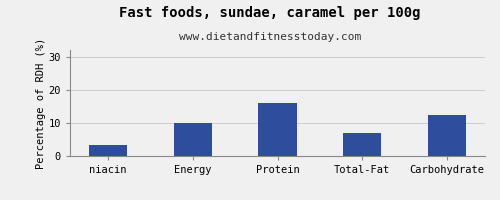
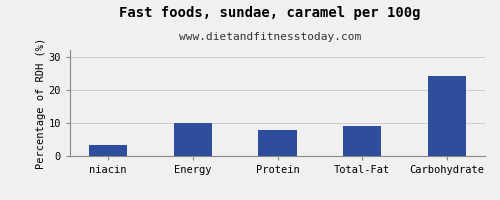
Protein: 16.0 -> 8.0
Total-Fat: 7.0 -> 9.2
Carbohydrate: 12.5 -> 24.2
